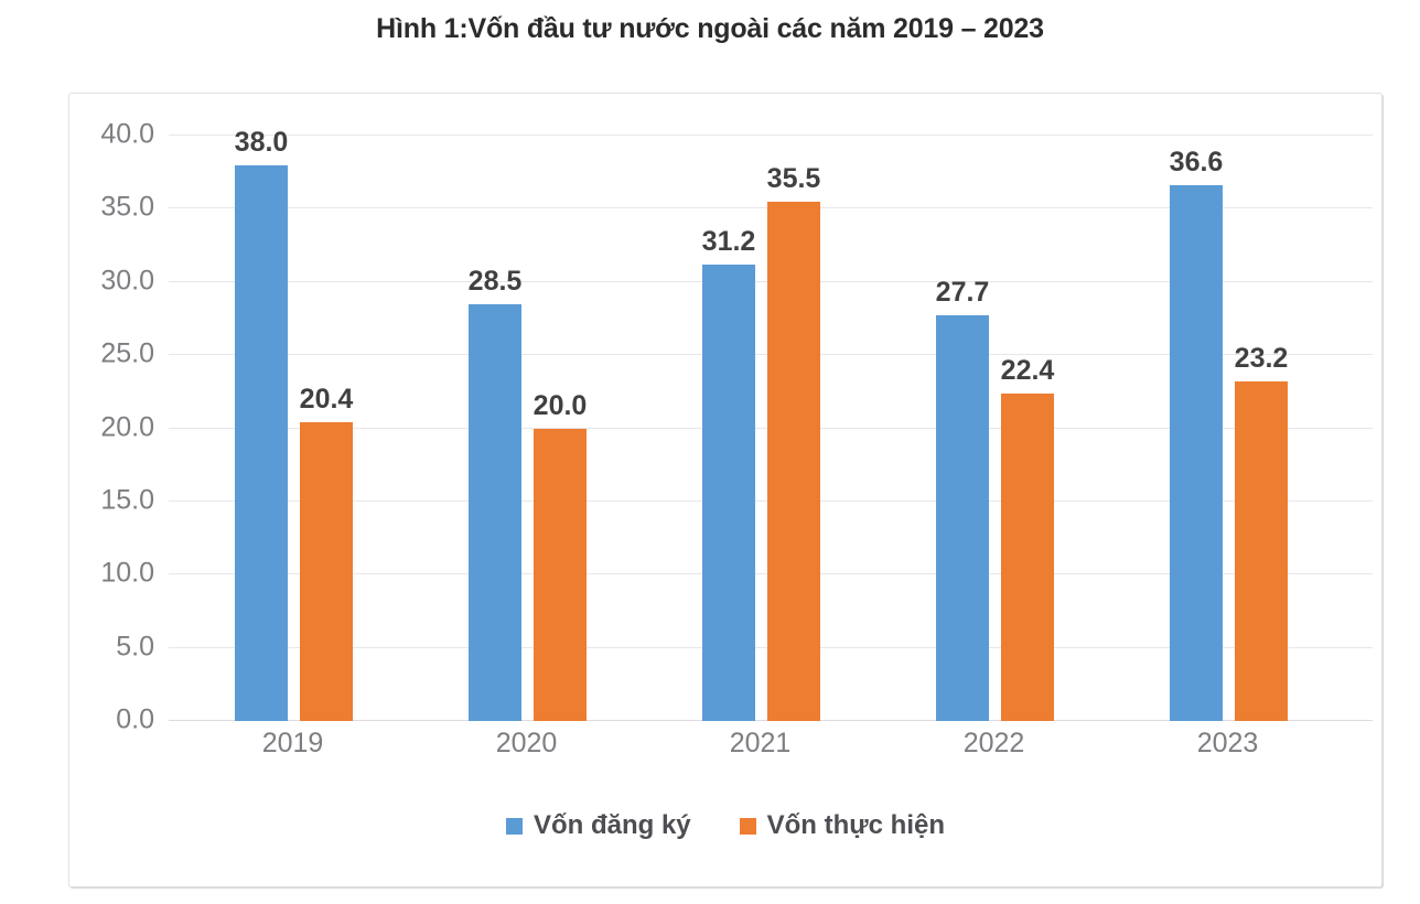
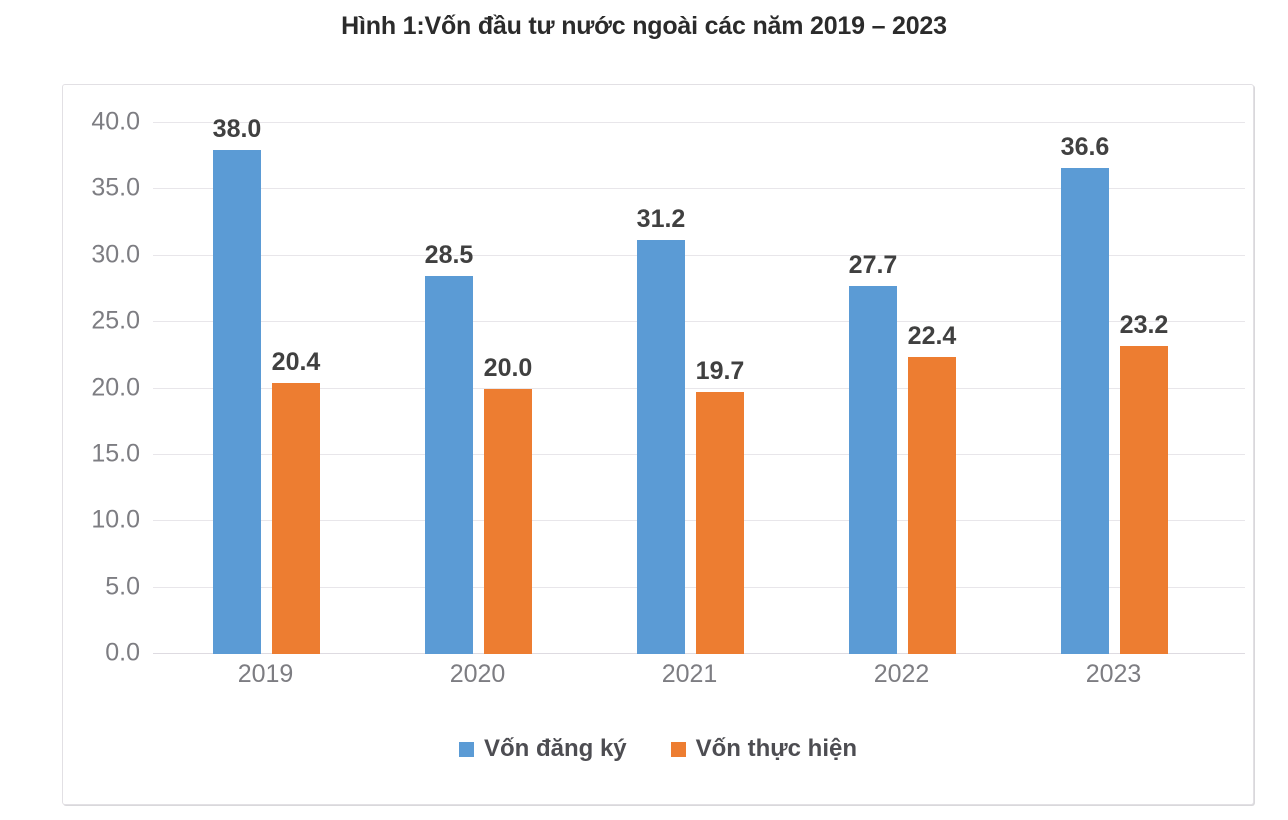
Vốn thực hiện/2021: 35.5 -> 19.7
